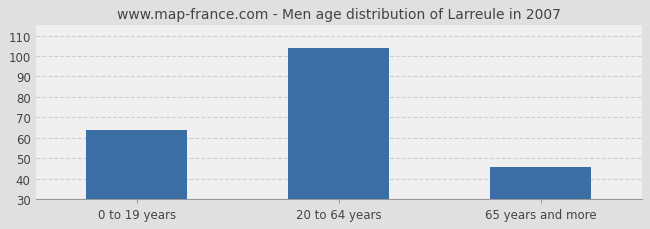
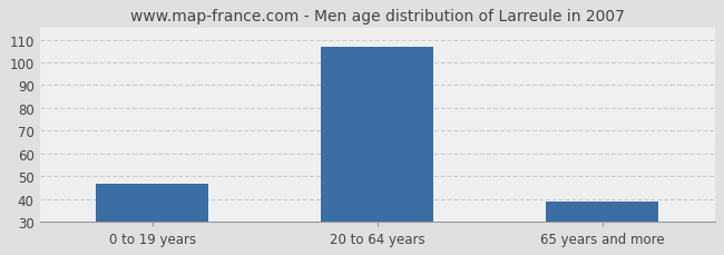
0 to 19 years: 64 -> 47
20 to 64 years: 104 -> 107
65 years and more: 46 -> 39
